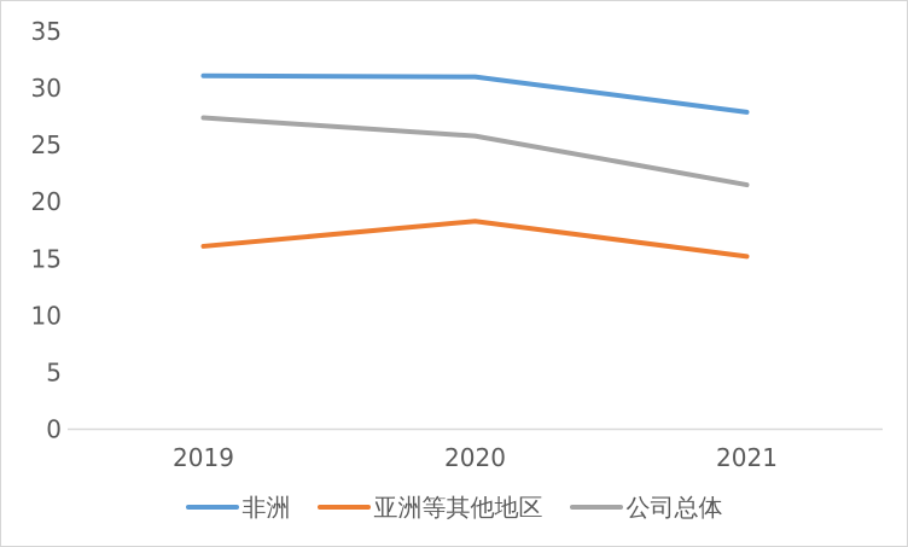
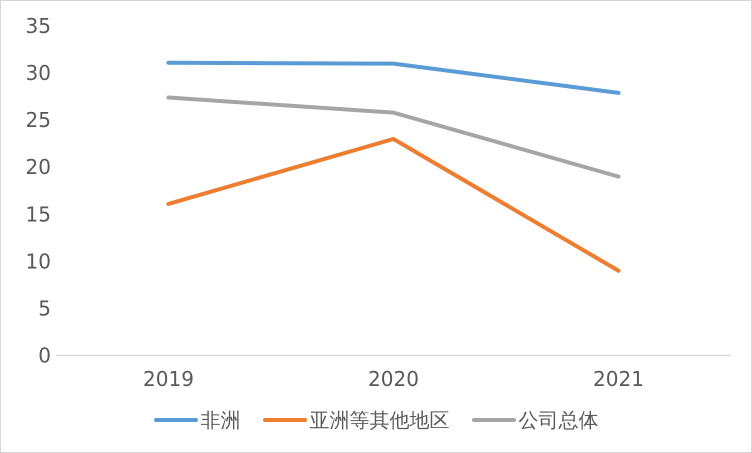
亚洲等其他地区/2020: 18 -> 23
亚洲等其他地区/2021: 15 -> 9
公司总体/2021: 22 -> 19
